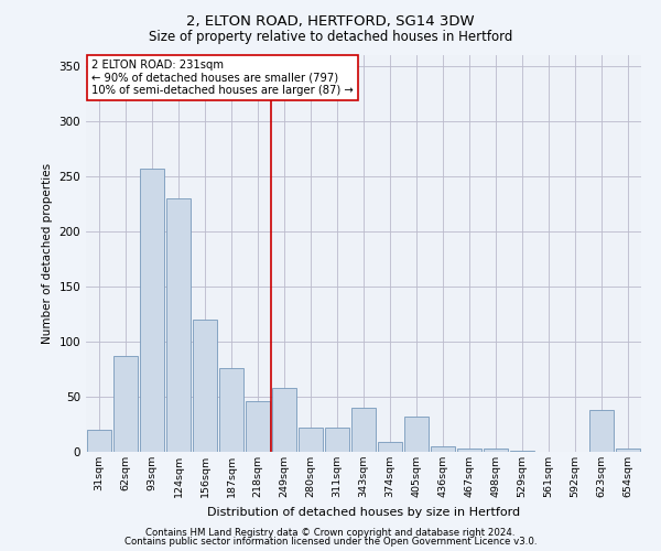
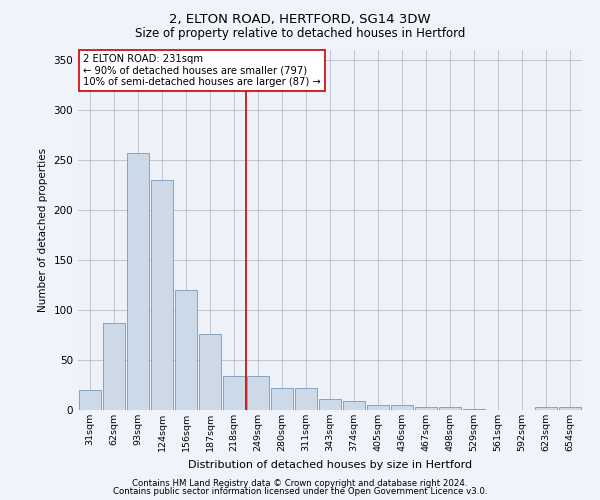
218sqm: 46 -> 34
249sqm: 58 -> 34
343sqm: 40 -> 11
405sqm: 32 -> 5
623sqm: 38 -> 3
